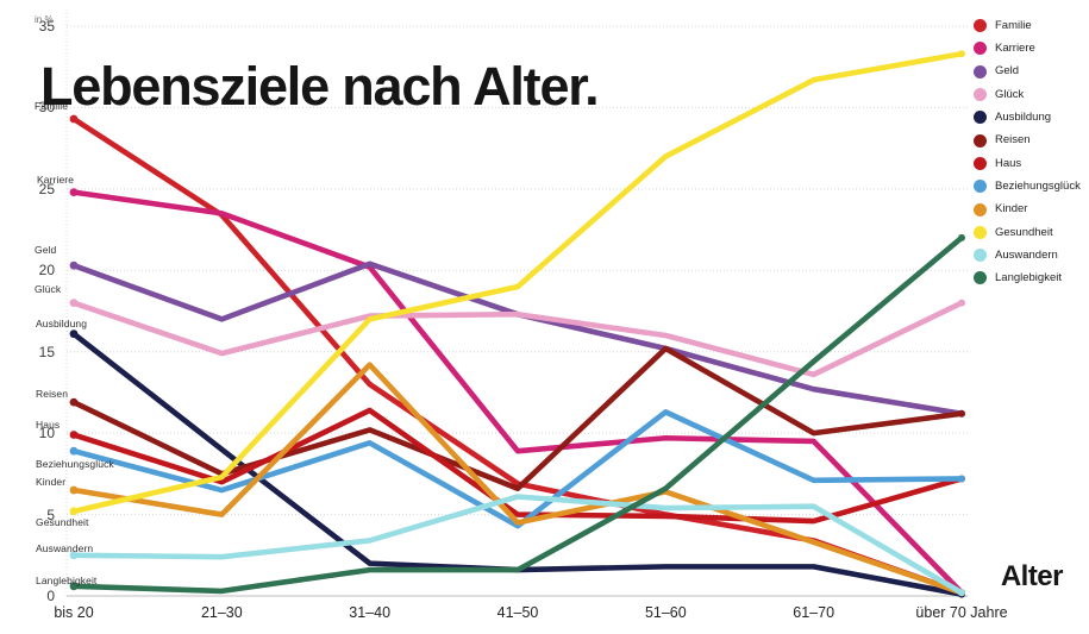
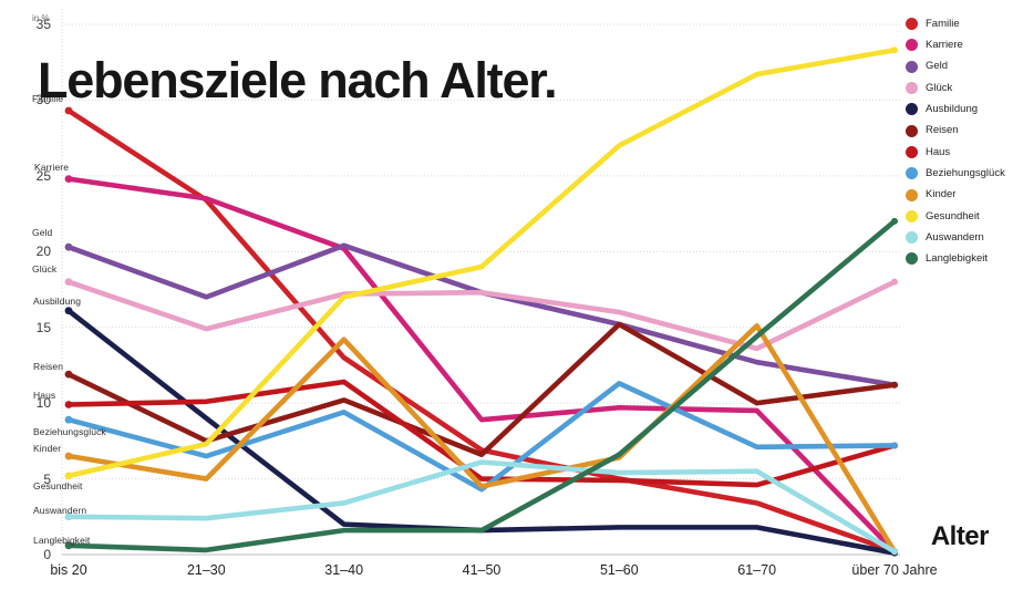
Haus/21–30: 7.0 -> 10.1
Kinder/61–70: 3.3 -> 15.1
